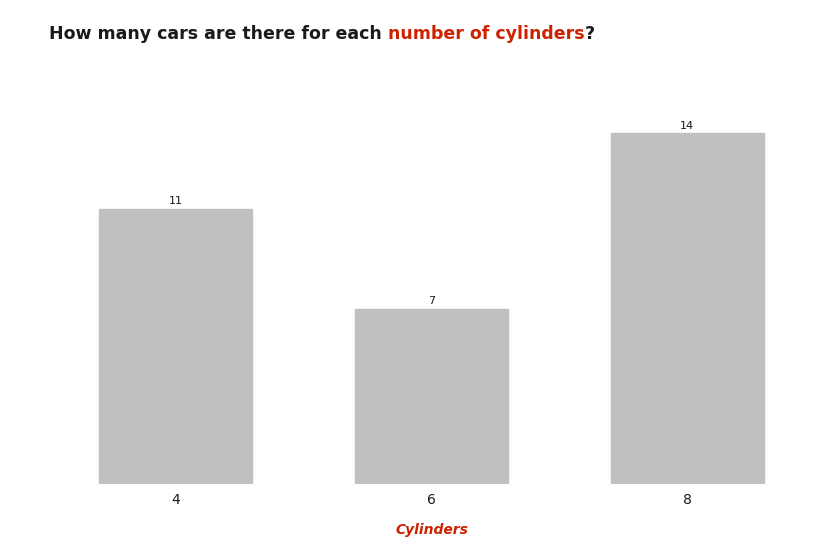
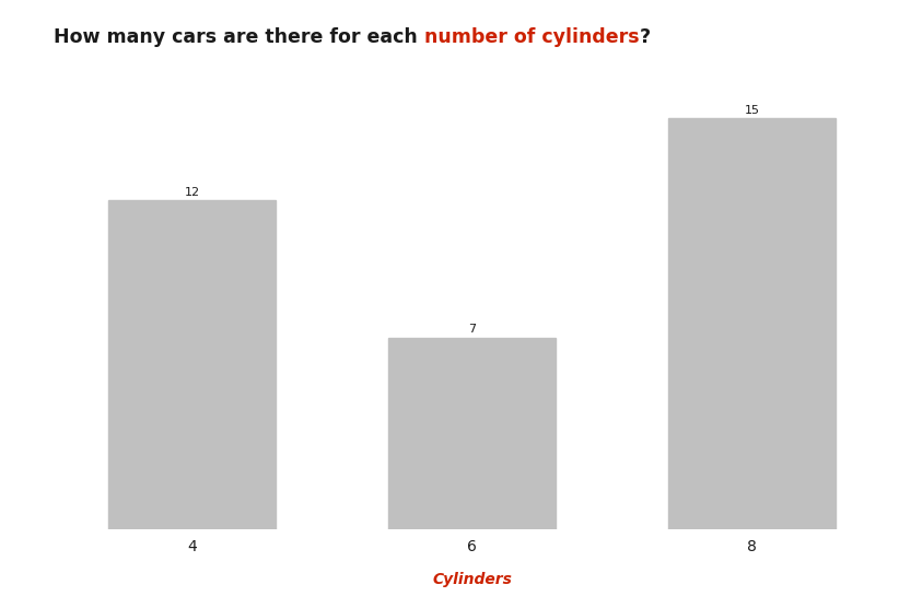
4: 11 -> 12
8: 14 -> 15
